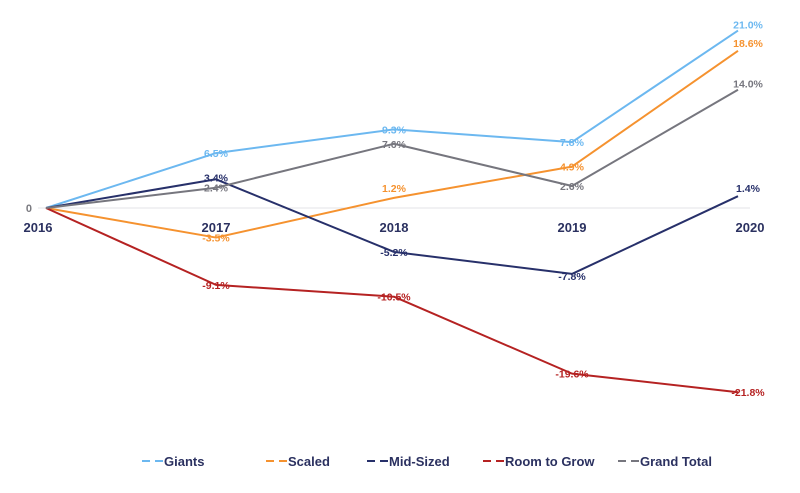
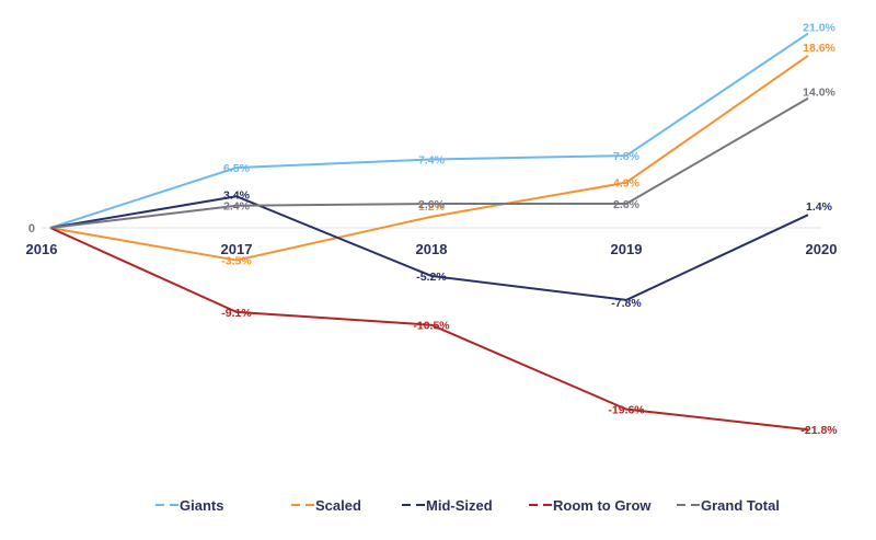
Giants/2018: 9.3% -> 7.4%
Grand Total/2018: 7.6% -> 2.6%
